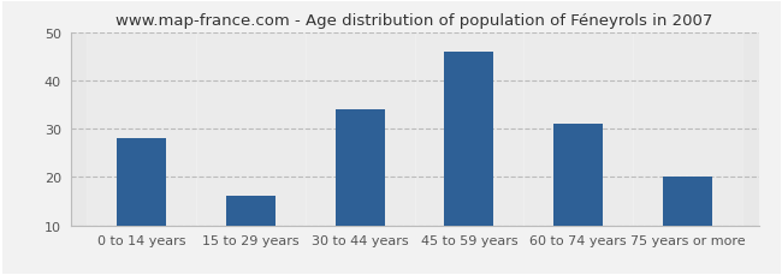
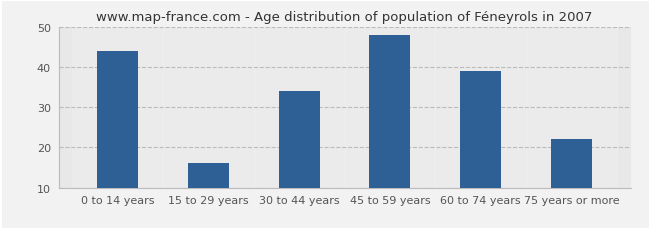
0 to 14 years: 28 -> 44
45 to 59 years: 46 -> 48
60 to 74 years: 31 -> 39
75 years or more: 20 -> 22
